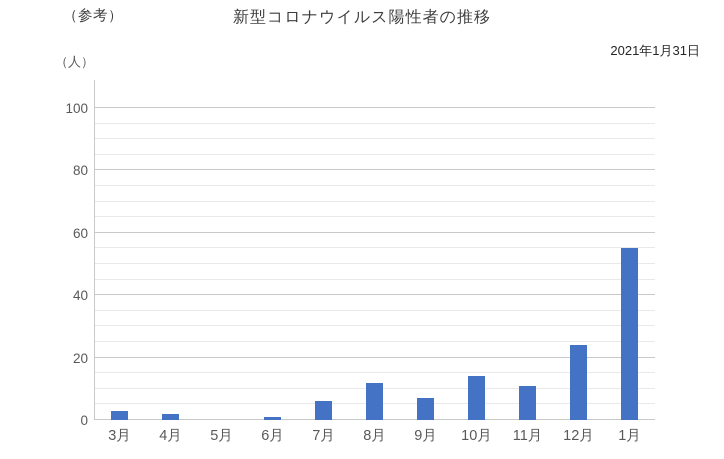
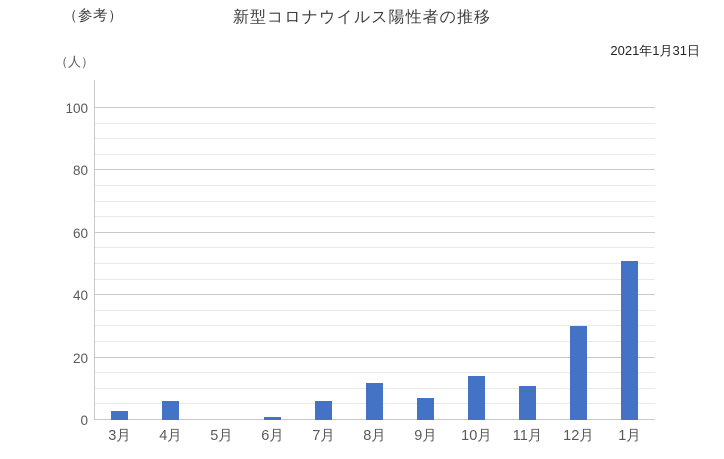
4月: 2 -> 6
12月: 24 -> 30
1月: 55 -> 51
